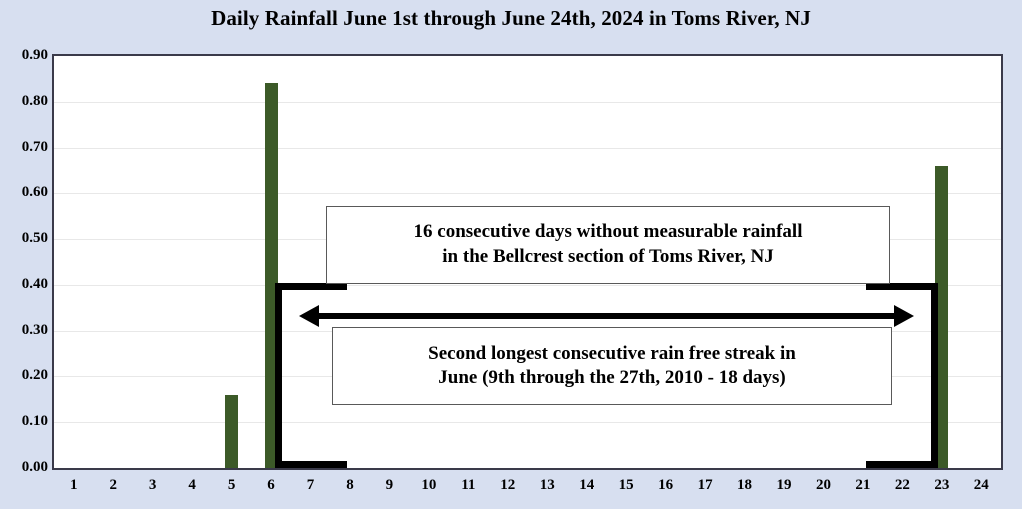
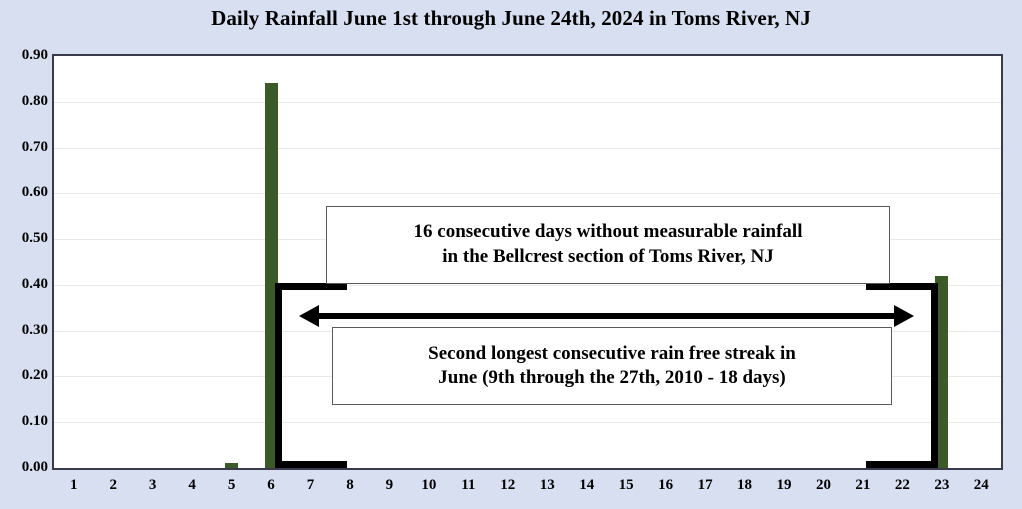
5: 0.16 -> 0.01
23: 0.66 -> 0.42
